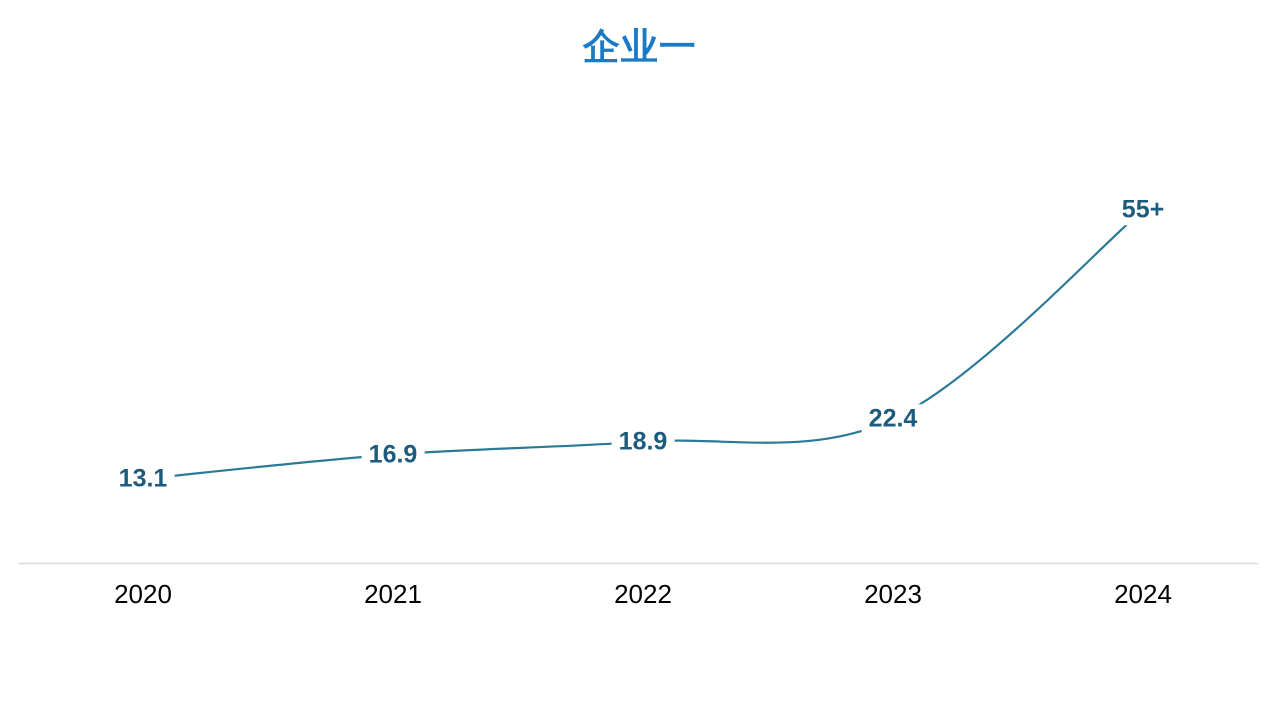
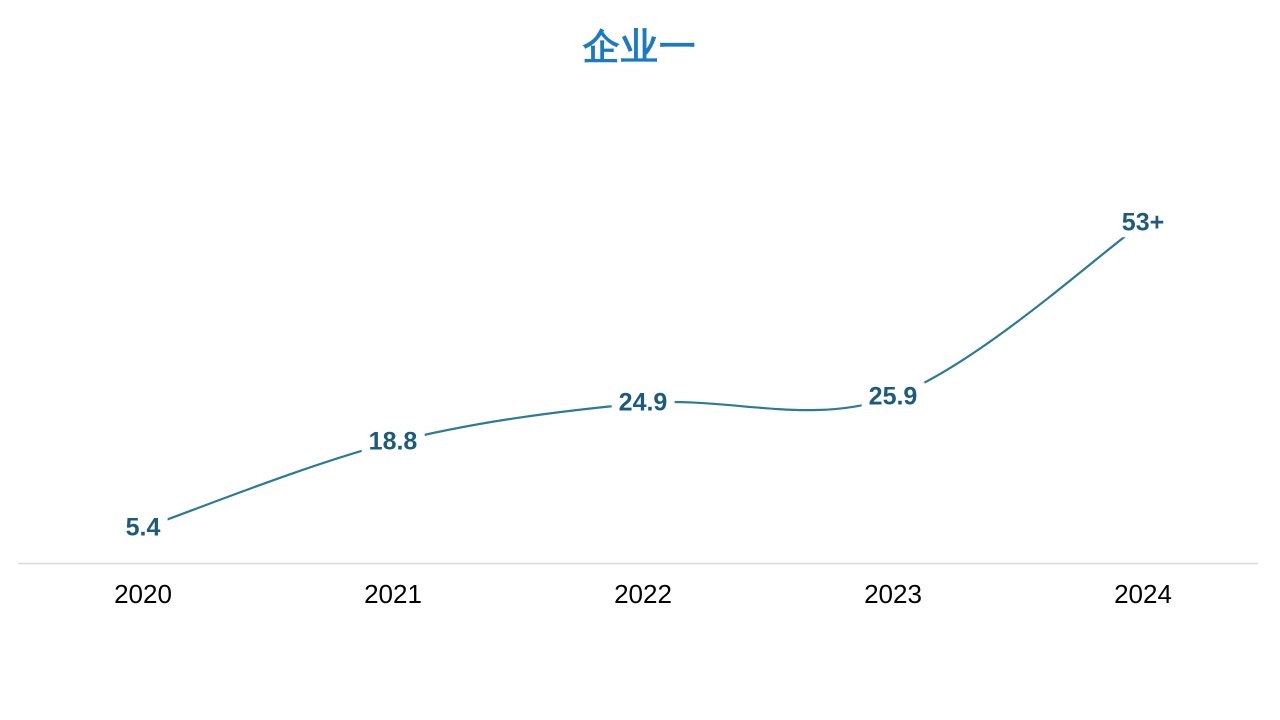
2020: 13.1 -> 5.4
2021: 16.9 -> 18.8
2022: 18.9 -> 24.9
2023: 22.4 -> 25.9
2024: 55 -> 53
